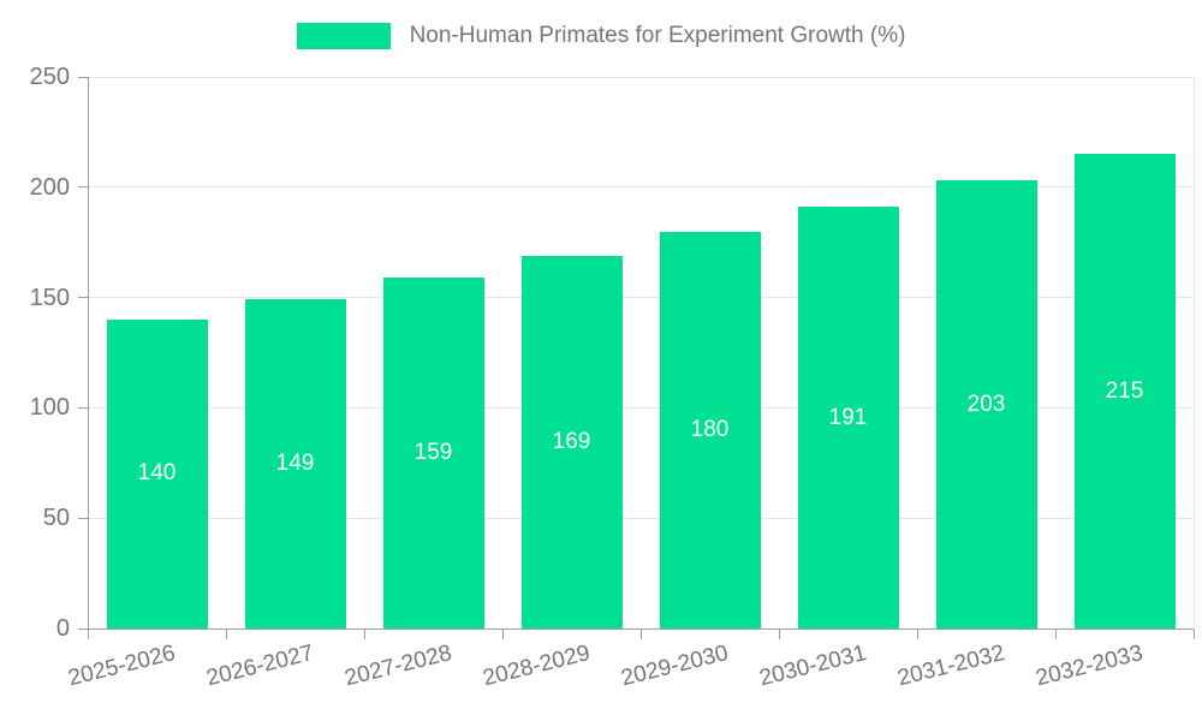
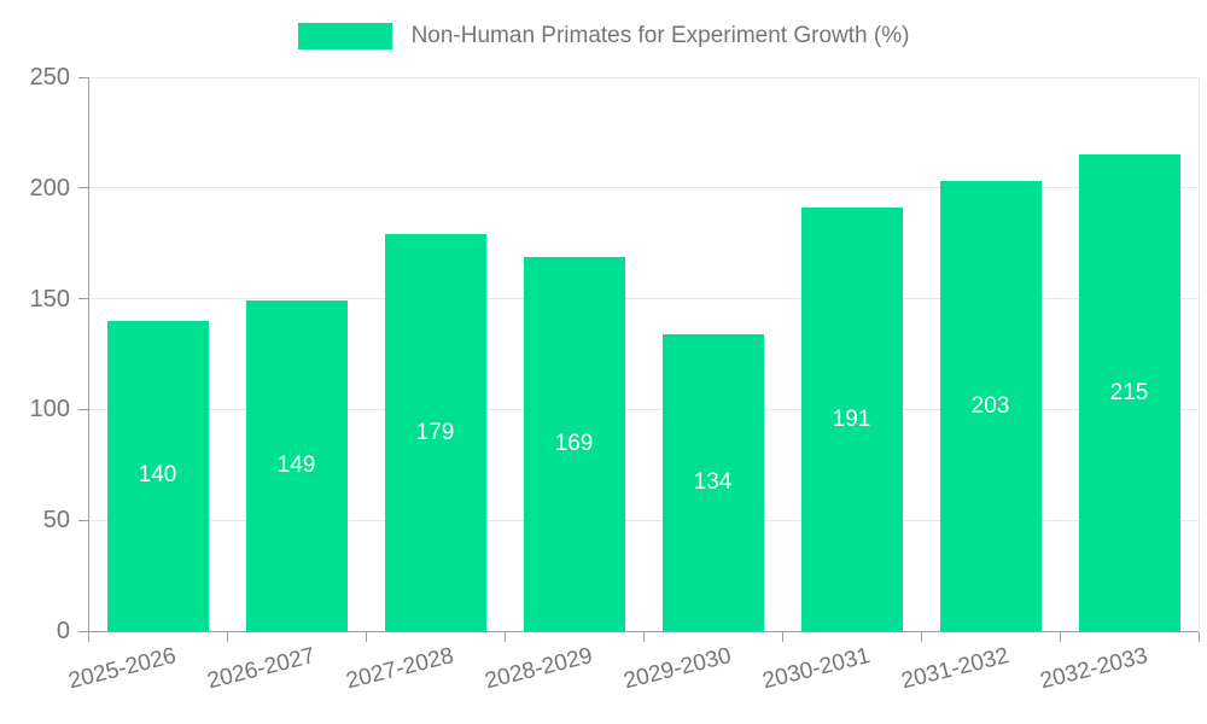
2027-2028: 159 -> 179
2029-2030: 180 -> 134
